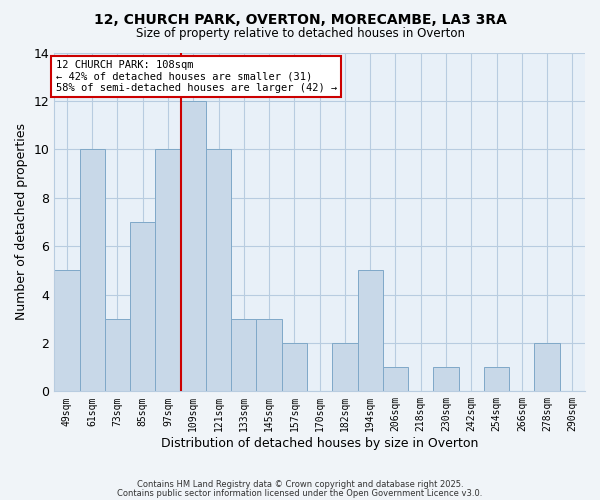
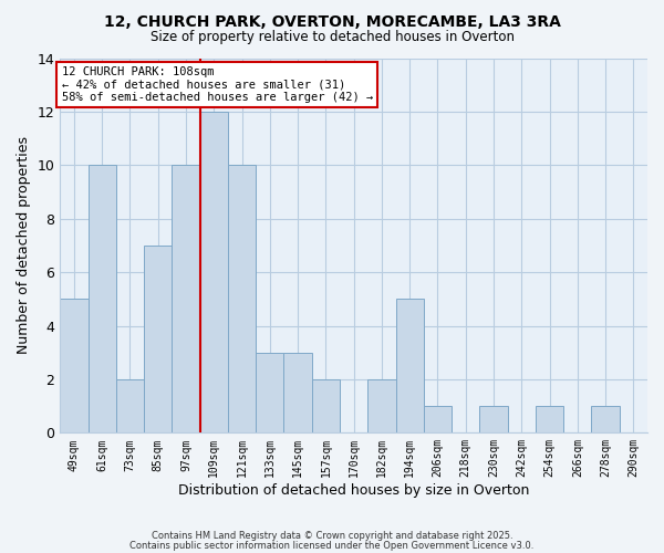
73sqm: 3 -> 2
278sqm: 2 -> 1
